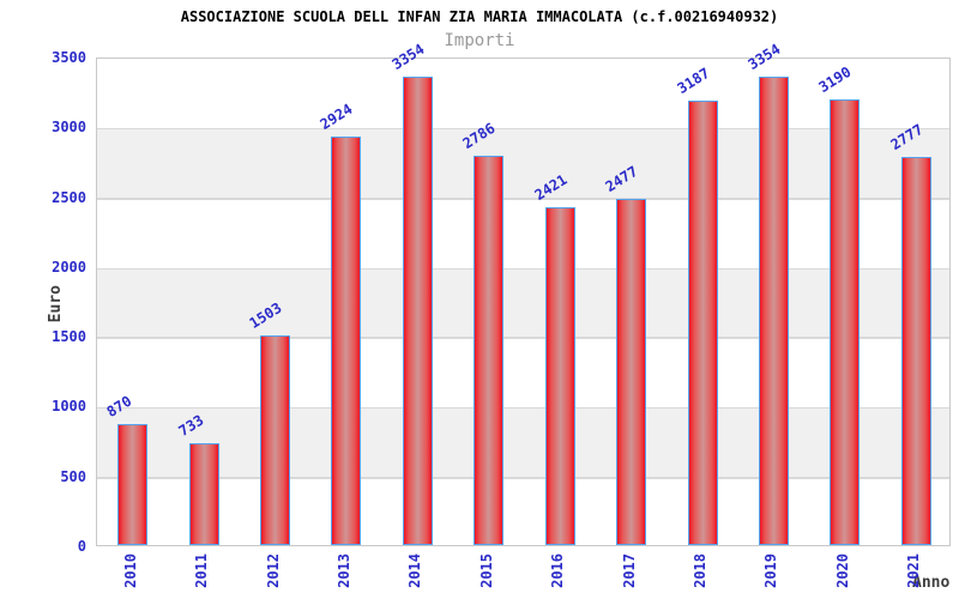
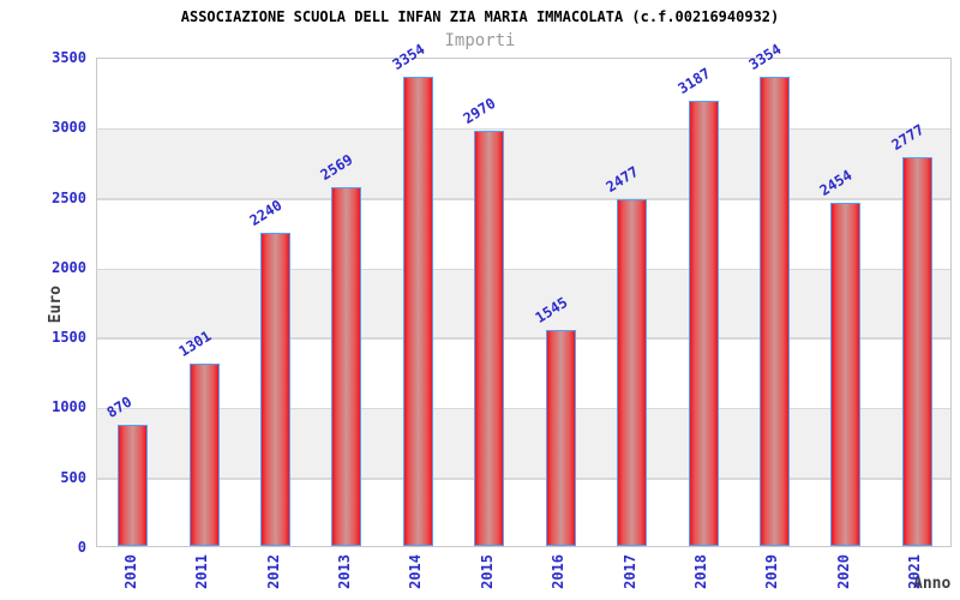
2011: 733 -> 1301
2012: 1503 -> 2240
2013: 2924 -> 2569
2015: 2786 -> 2970
2016: 2421 -> 1545
2020: 3190 -> 2454
